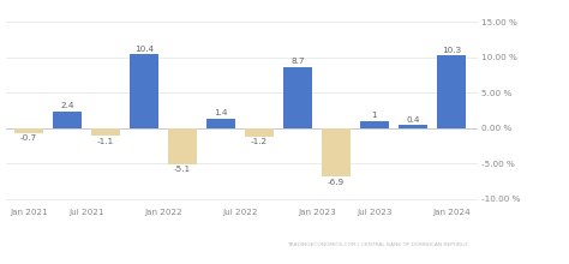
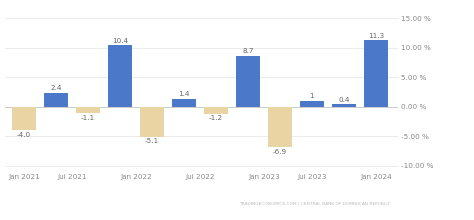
Jan 2021: -0.7 -> -4.0
Jan 2024: 10.3 -> 11.3
